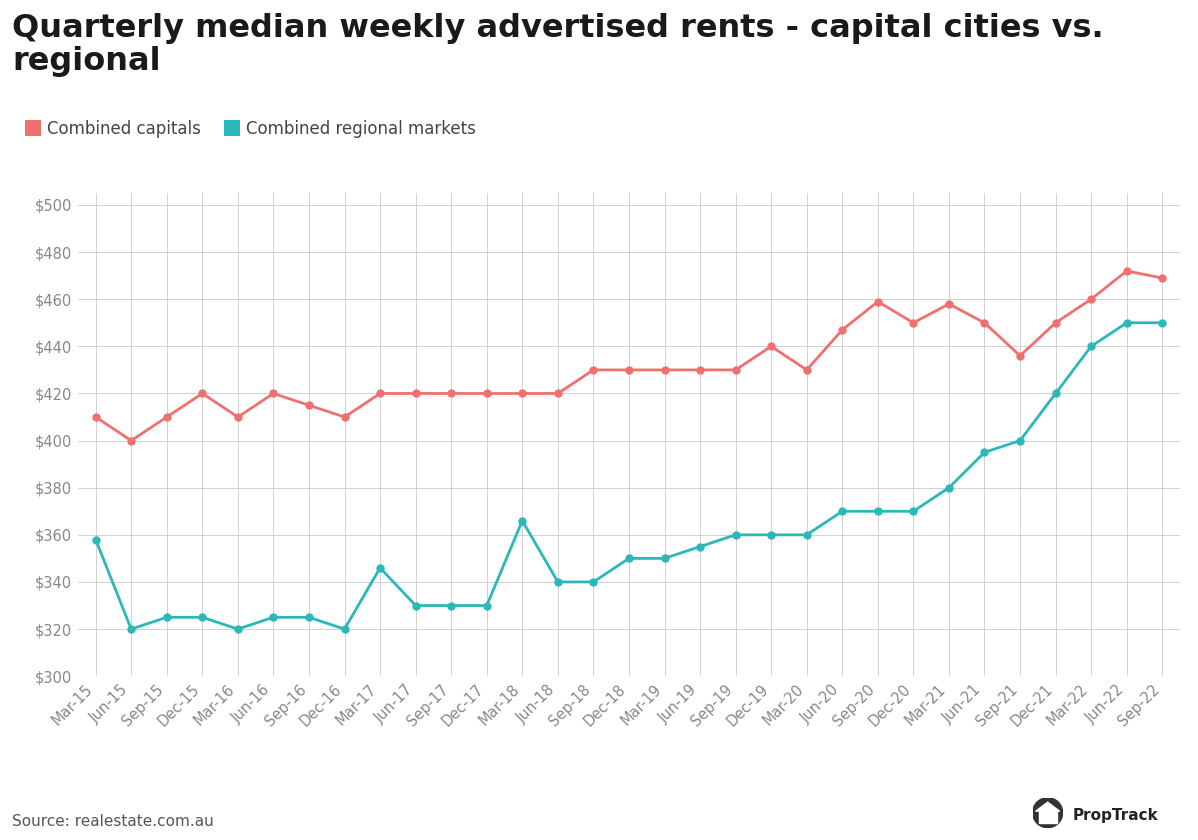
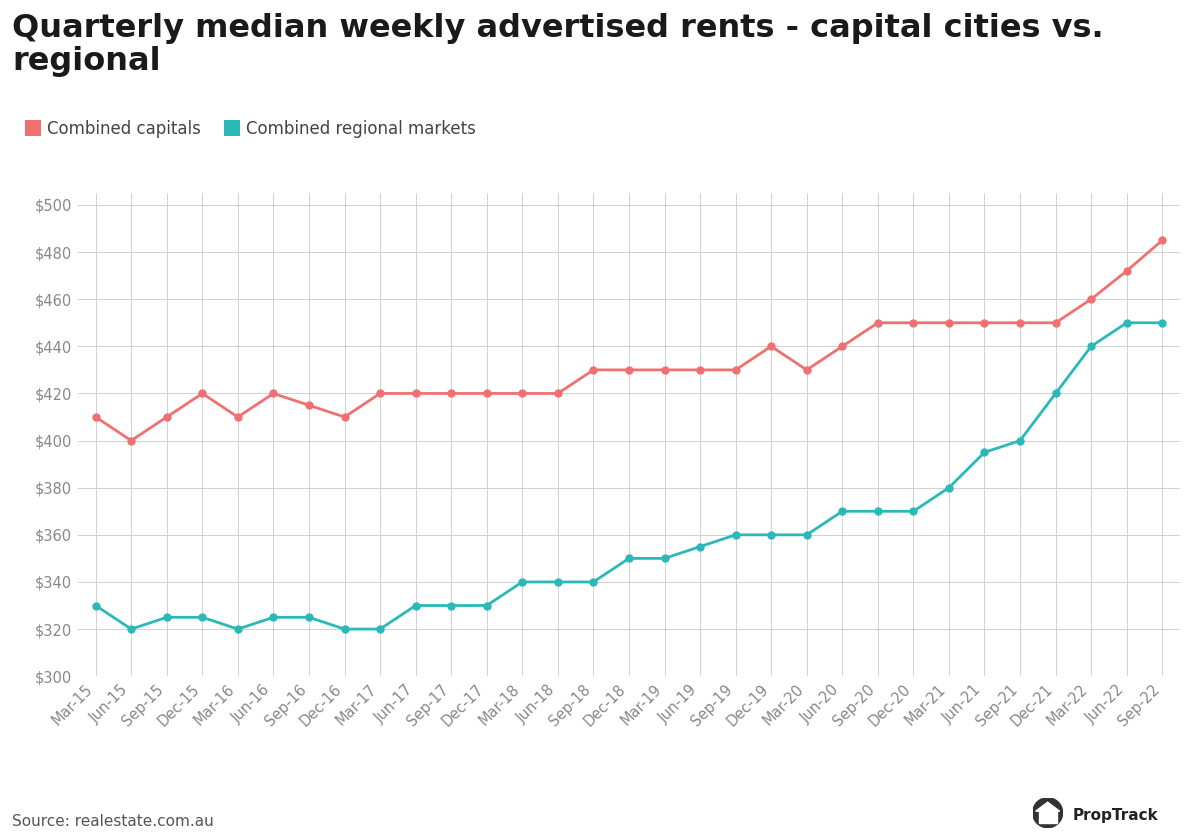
Combined regional markets/Mar-15: $358 -> $330
Combined regional markets/Mar-17: $346 -> $320
Combined regional markets/Mar-18: $366 -> $340
Combined capitals/Jun-20: $447 -> $440
Combined capitals/Sep-20: $459 -> $450
Combined capitals/Mar-21: $458 -> $450
Combined capitals/Sep-21: $436 -> $450
Combined capitals/Sep-22: $469 -> $485
